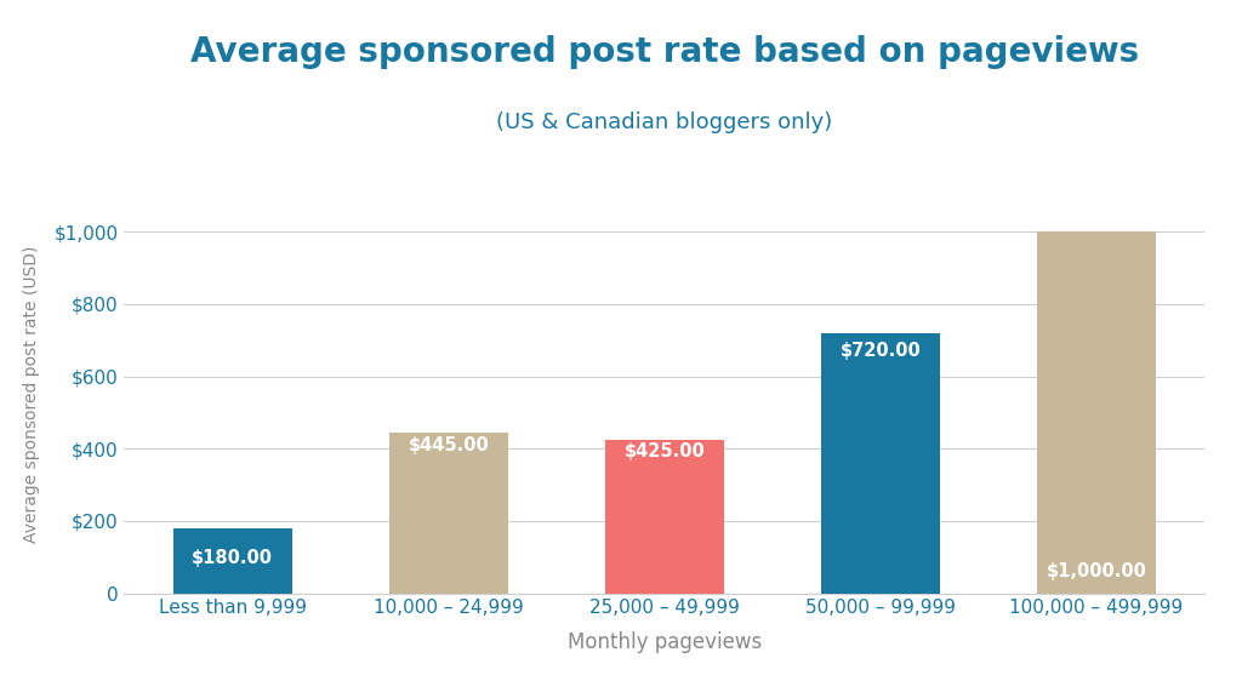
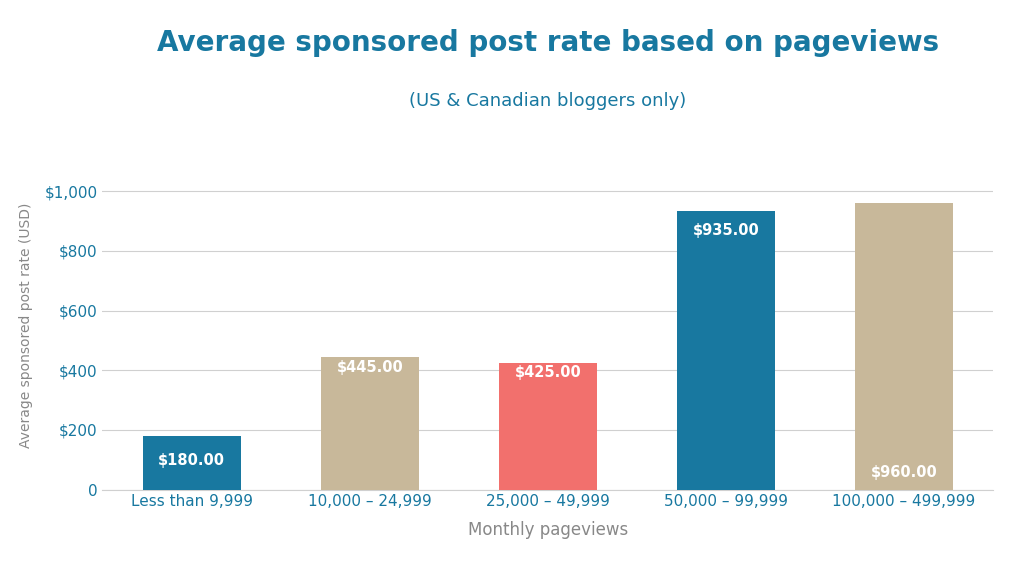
50,000 – 99,999: $720.00 -> $935.00
100,000 – 499,999: $1,000.00 -> $960.00
